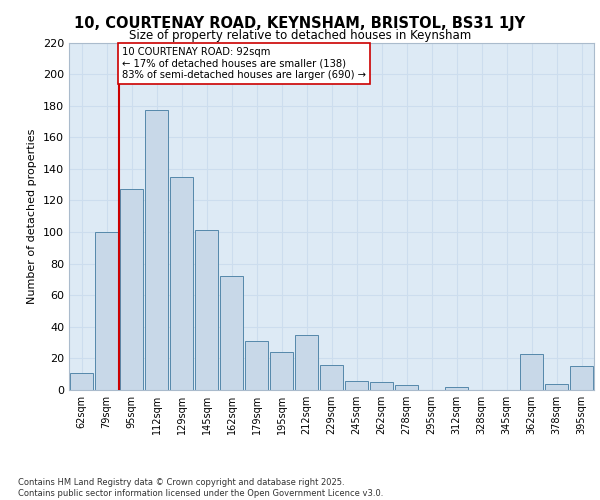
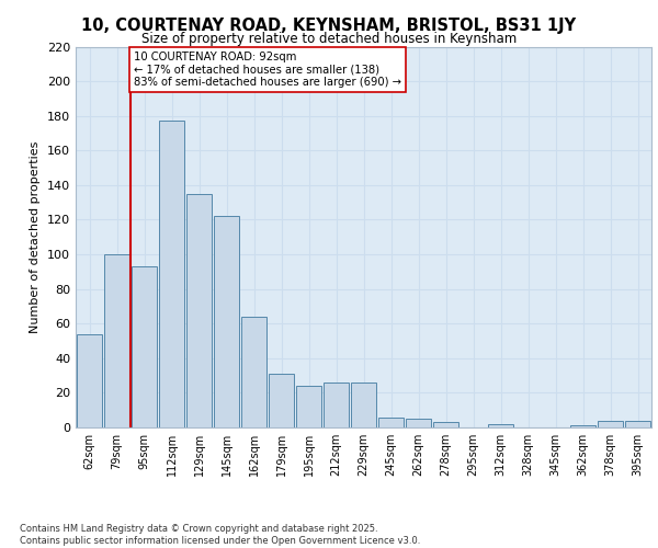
62sqm: 11 -> 54
95sqm: 127 -> 93
145sqm: 101 -> 122
162sqm: 72 -> 64
212sqm: 35 -> 26
229sqm: 16 -> 26
362sqm: 23 -> 1
395sqm: 15 -> 4
